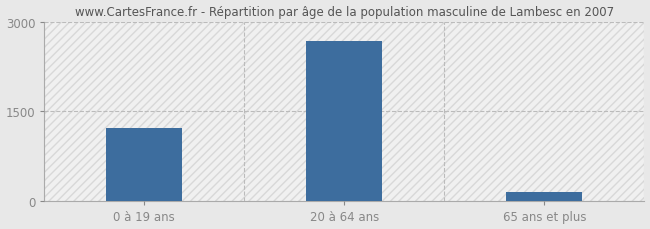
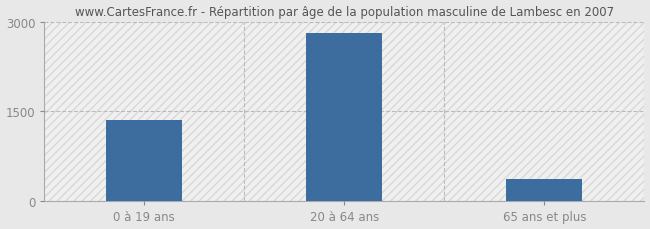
0 à 19 ans: 1220 -> 1350
20 à 64 ans: 2680 -> 2800
65 ans et plus: 160 -> 370
